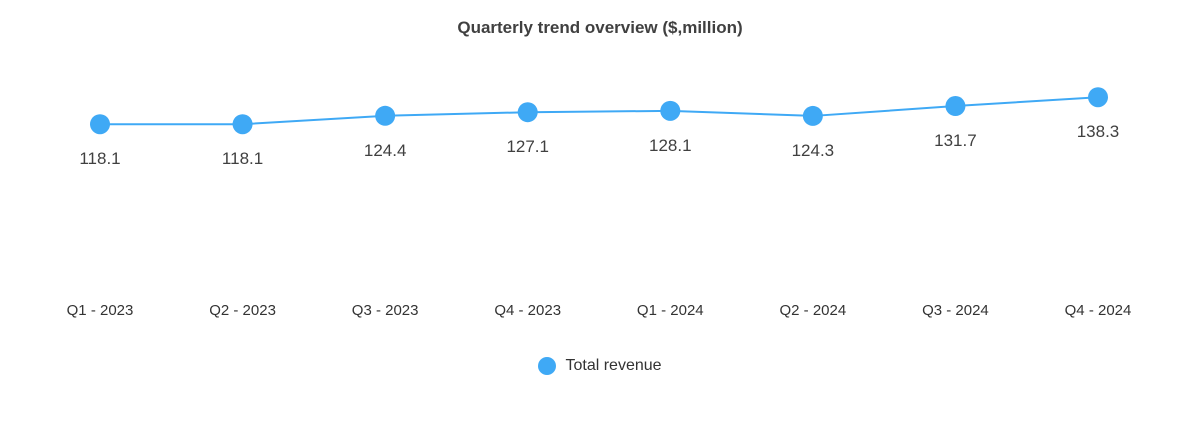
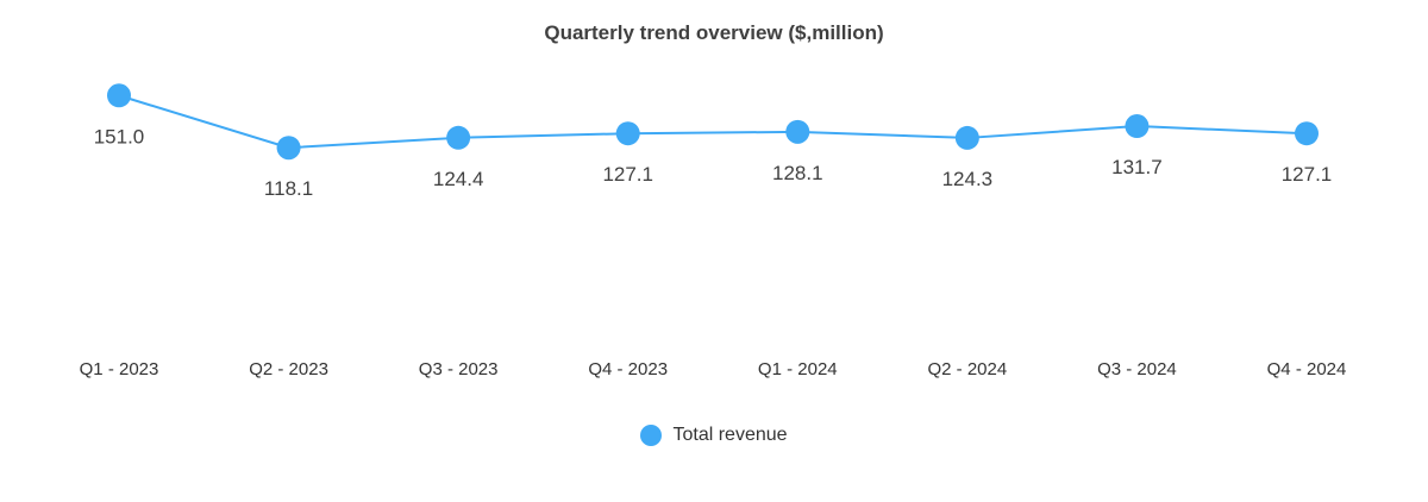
Q1 - 2023: 118.1 -> 151.0
Q4 - 2024: 138.3 -> 127.1
